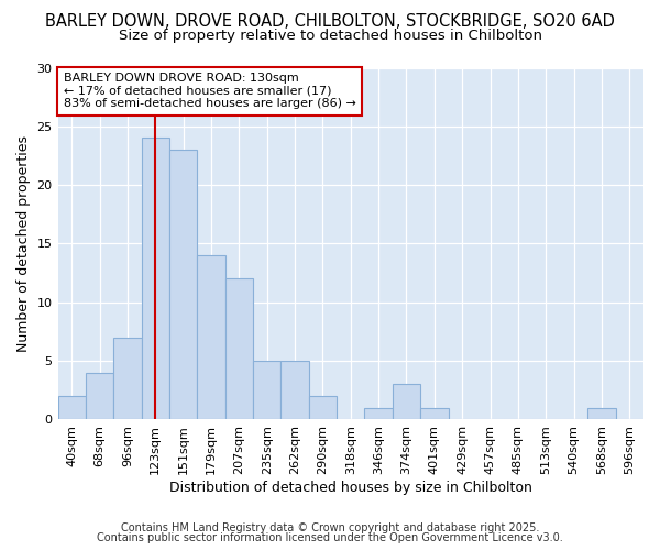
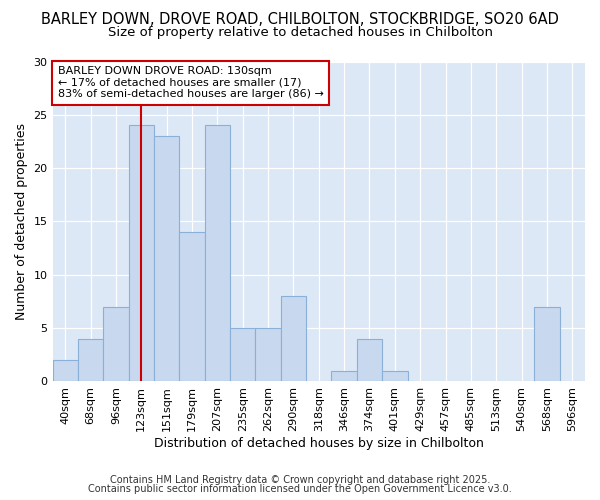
207sqm: 12 -> 24
290sqm: 2 -> 8
374sqm: 3 -> 4
568sqm: 1 -> 7
